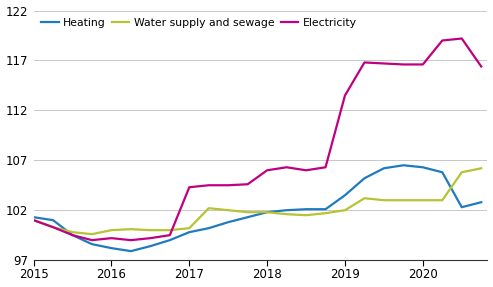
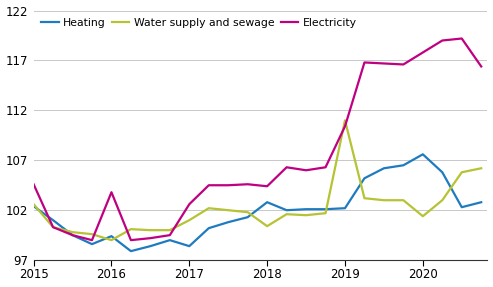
Heating/2015: 101.3 -> 102.4
Water supply and sewage/2015: 101.0 -> 102.6
Electricity/2015: 101.0 -> 104.6
Heating/2016: 98.2 -> 99.4
Water supply and sewage/2016: 100.0 -> 99.0
Electricity/2016: 99.2 -> 103.8
Heating/2017: 99.8 -> 98.4
Water supply and sewage/2017: 100.2 -> 101.0
Electricity/2017: 104.3 -> 102.6
Heating/2018: 101.8 -> 102.8
Water supply and sewage/2018: 101.8 -> 100.4
Electricity/2018: 106.0 -> 104.4
Heating/2019: 103.5 -> 102.2
Water supply and sewage/2019: 102.0 -> 111.0
Electricity/2019: 113.5 -> 110.4
Heating/2020: 106.3 -> 107.6
Water supply and sewage/2020: 103.0 -> 101.4
Electricity/2020: 116.6 -> 117.8
